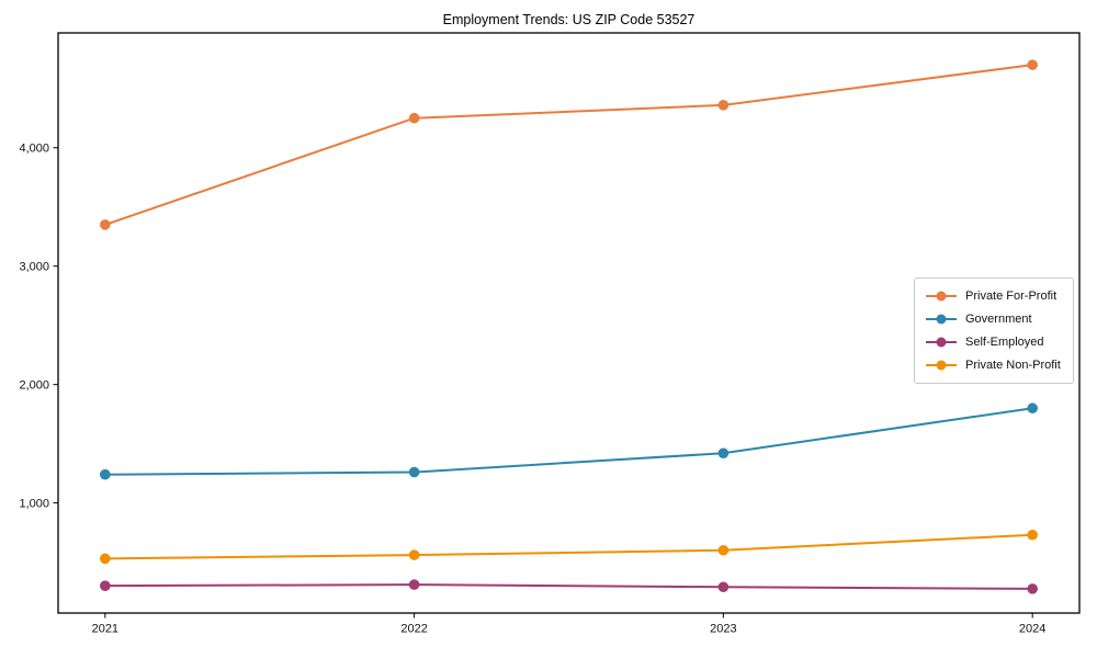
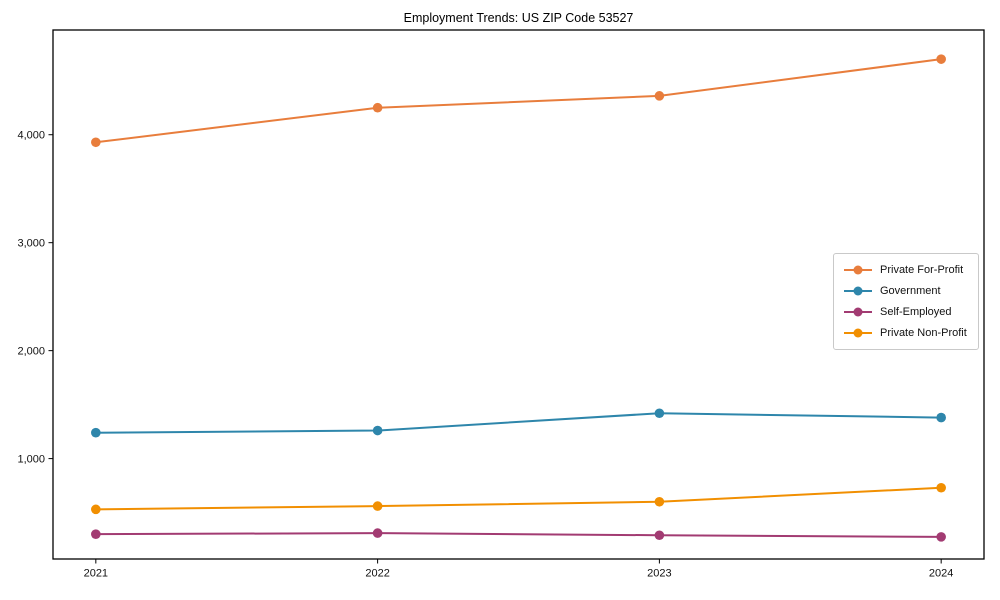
Private For-Profit/2021: 3350 -> 3930
Government/2024: 1800 -> 1380
